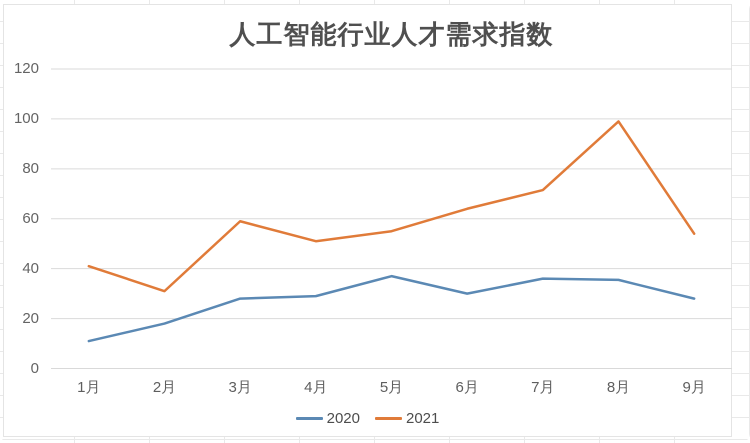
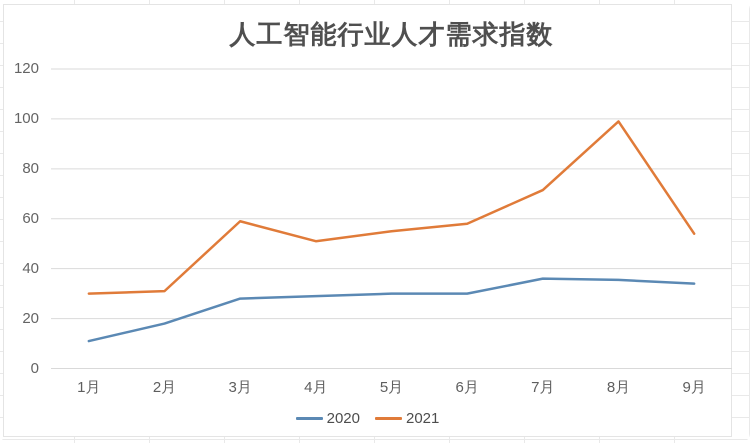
2021/1月: 41 -> 30
2020/5月: 37 -> 30
2021/6月: 64 -> 58
2020/9月: 28 -> 34
